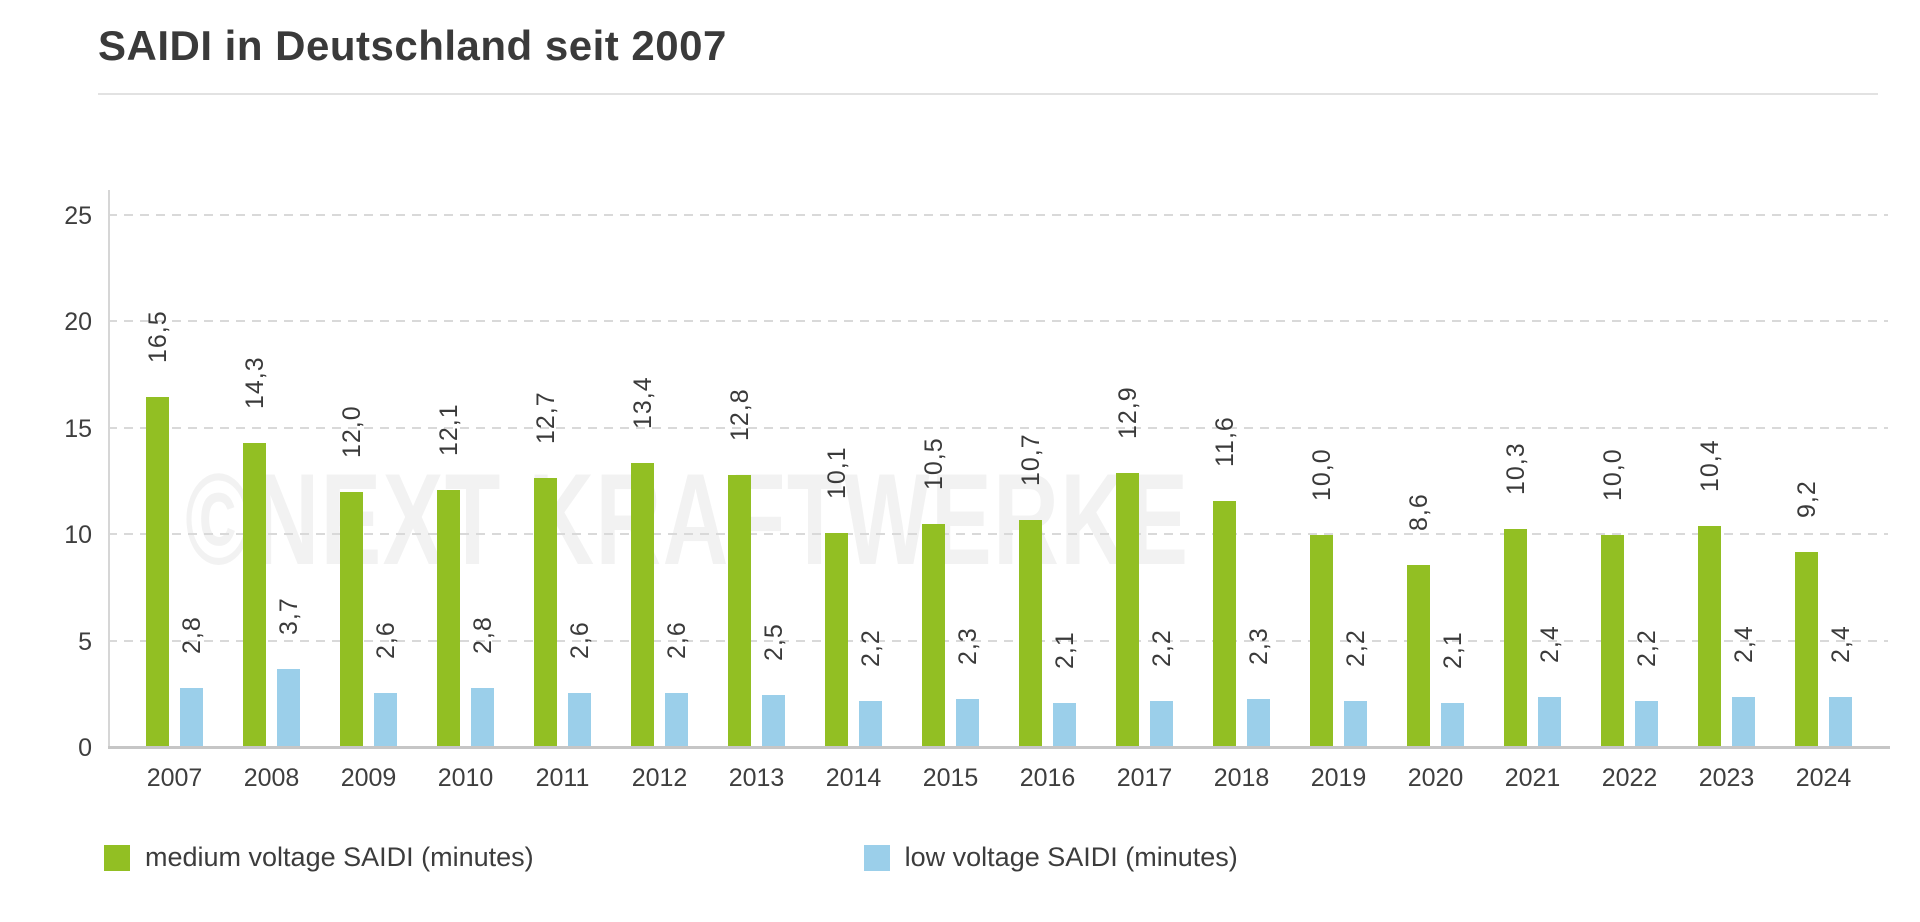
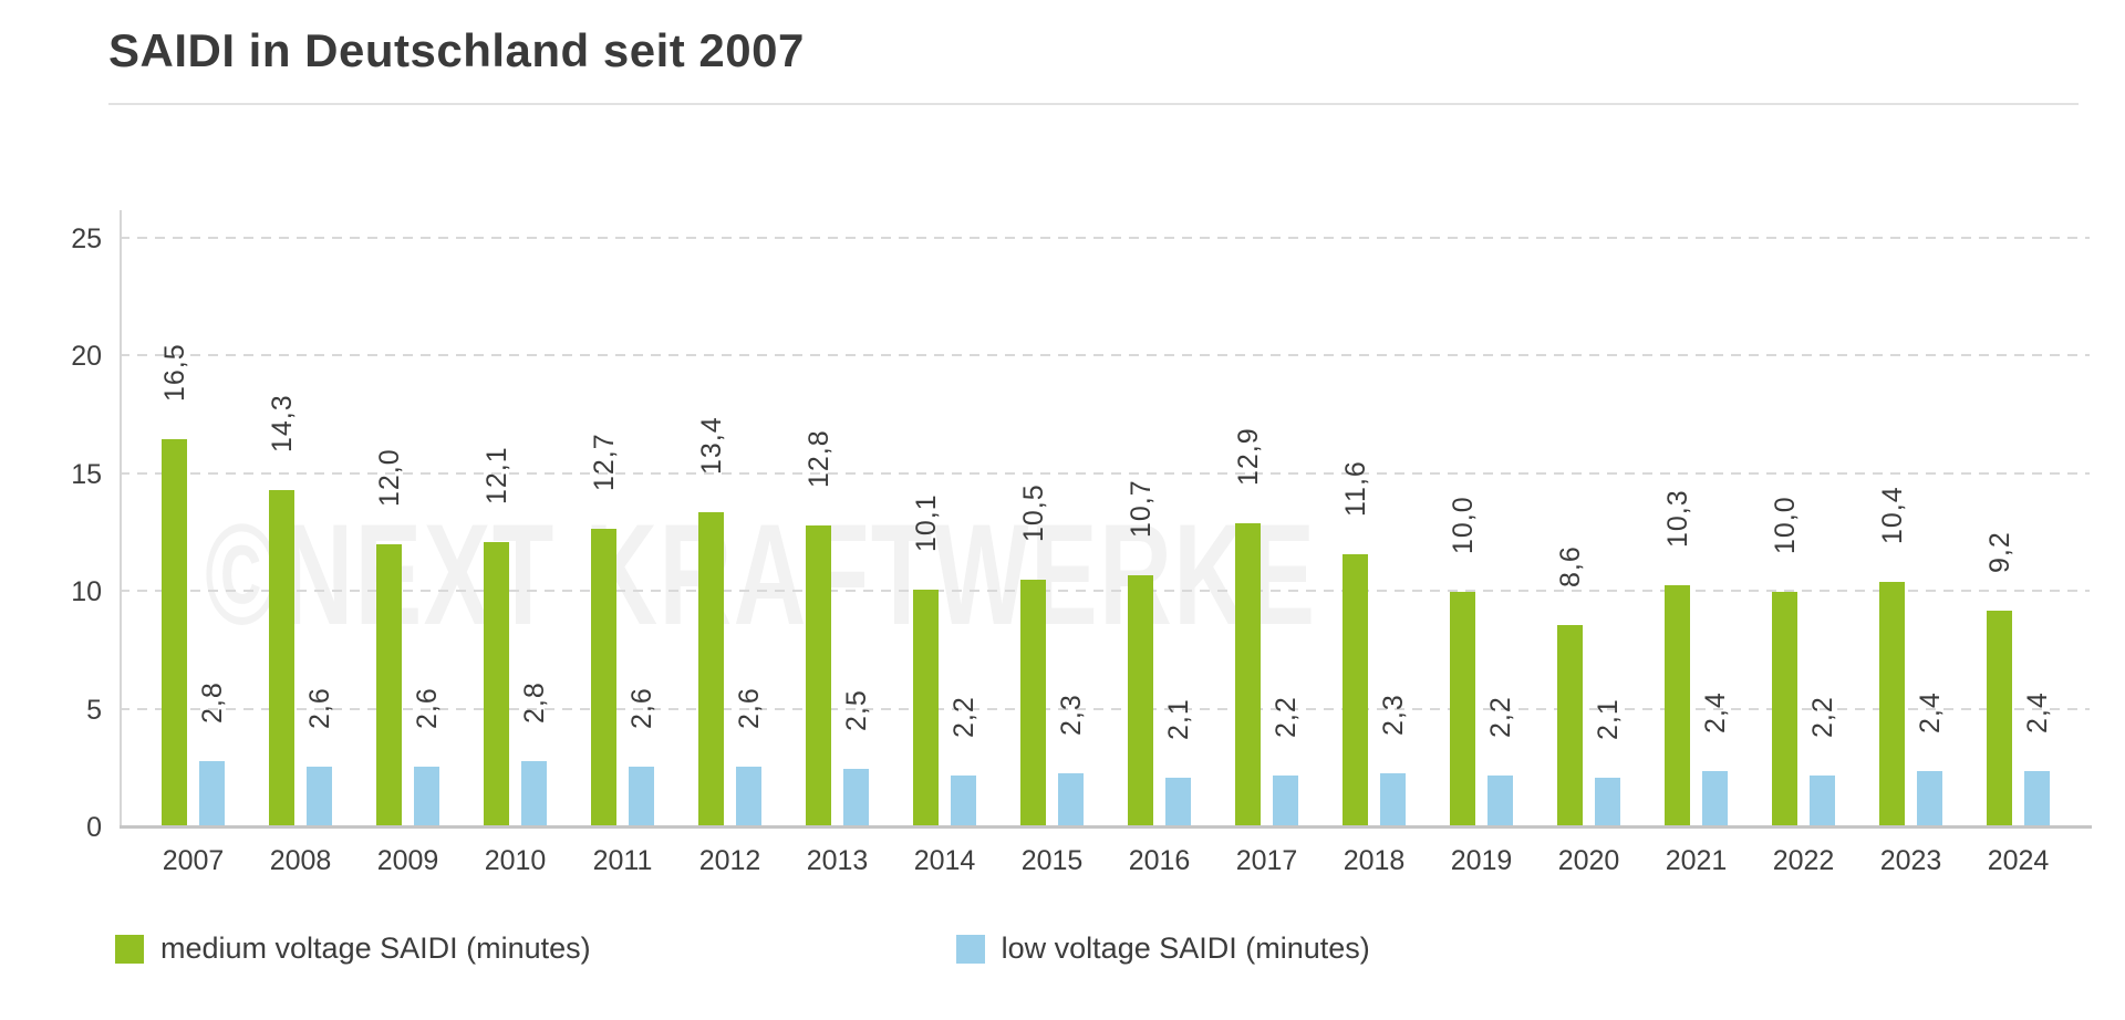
low voltage SAIDI (minutes)/2008: 3,7 -> 2,6
